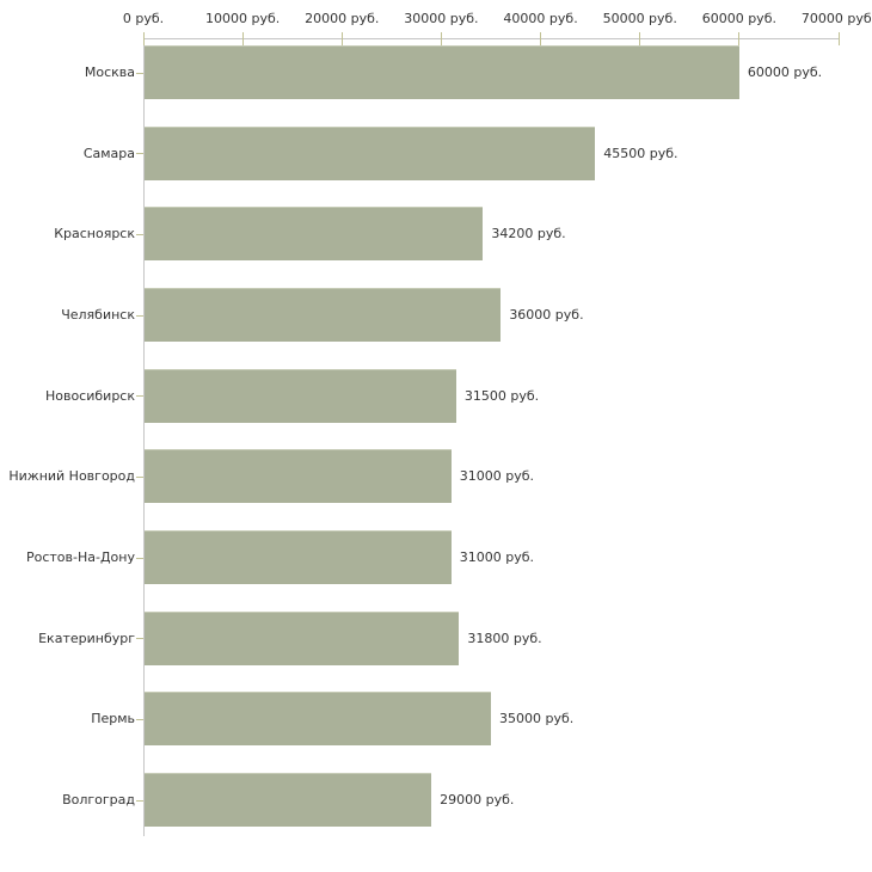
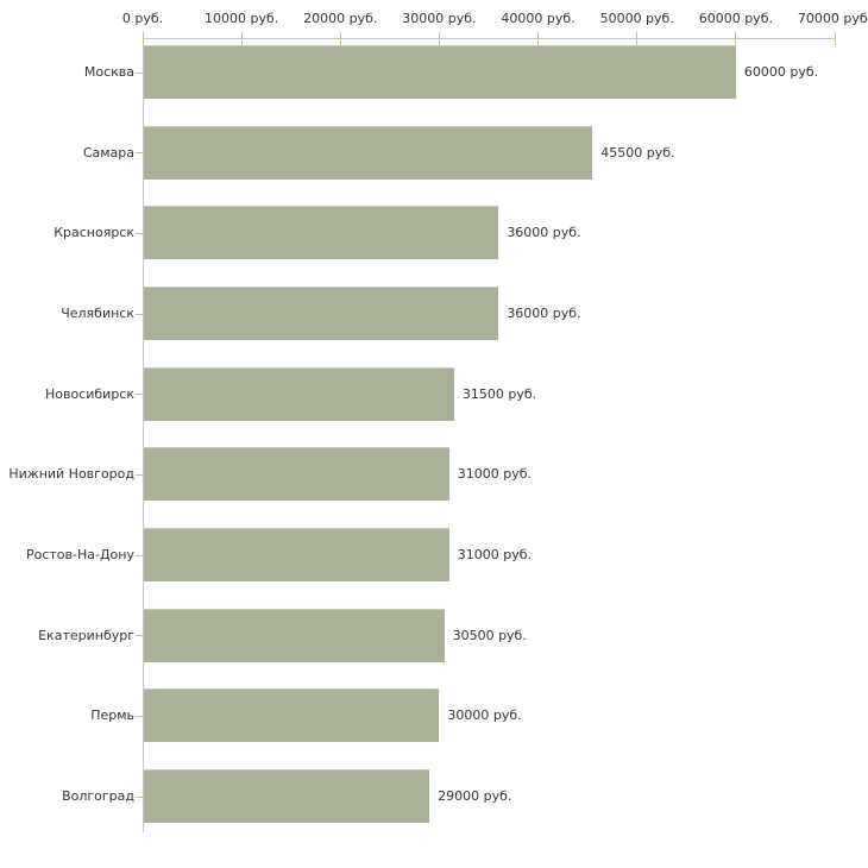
Красноярск: 34200 -> 36000
Екатеринбург: 31800 -> 30500
Пермь: 35000 -> 30000
